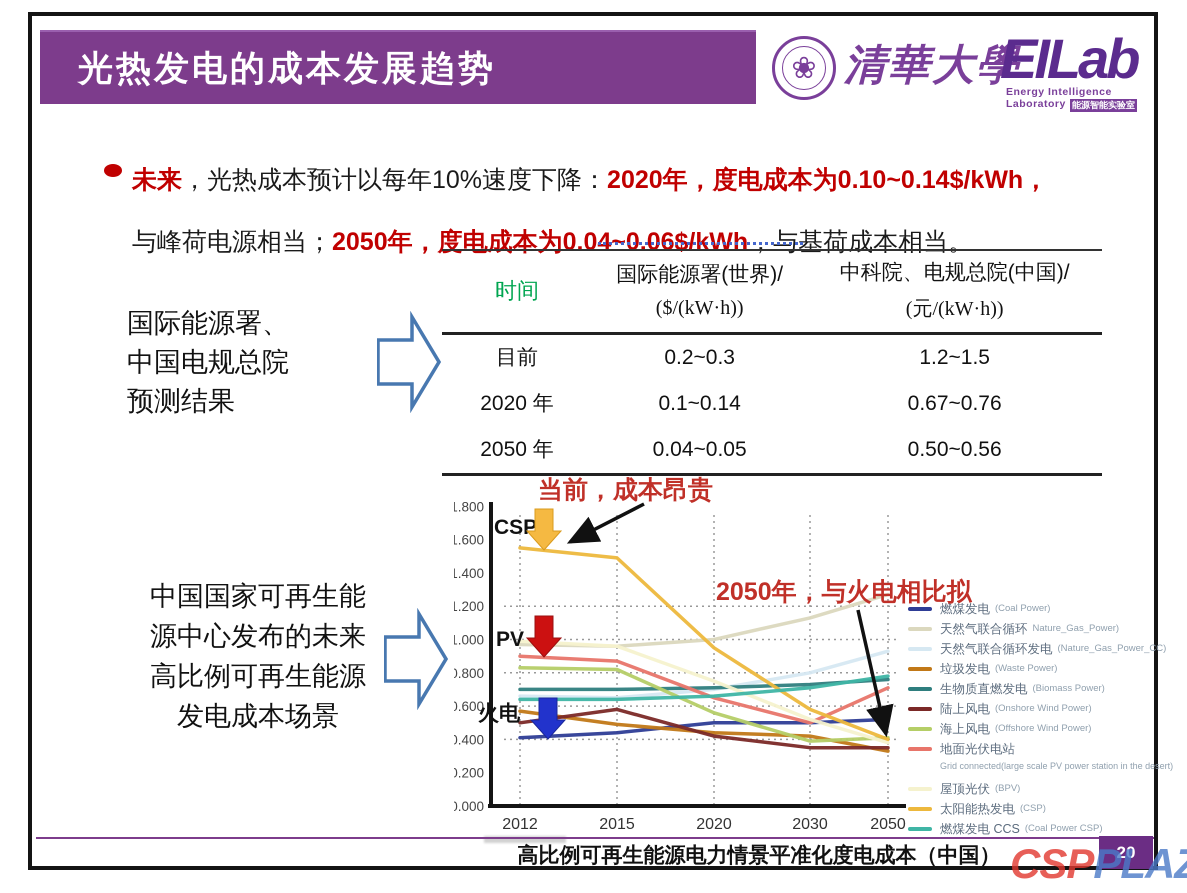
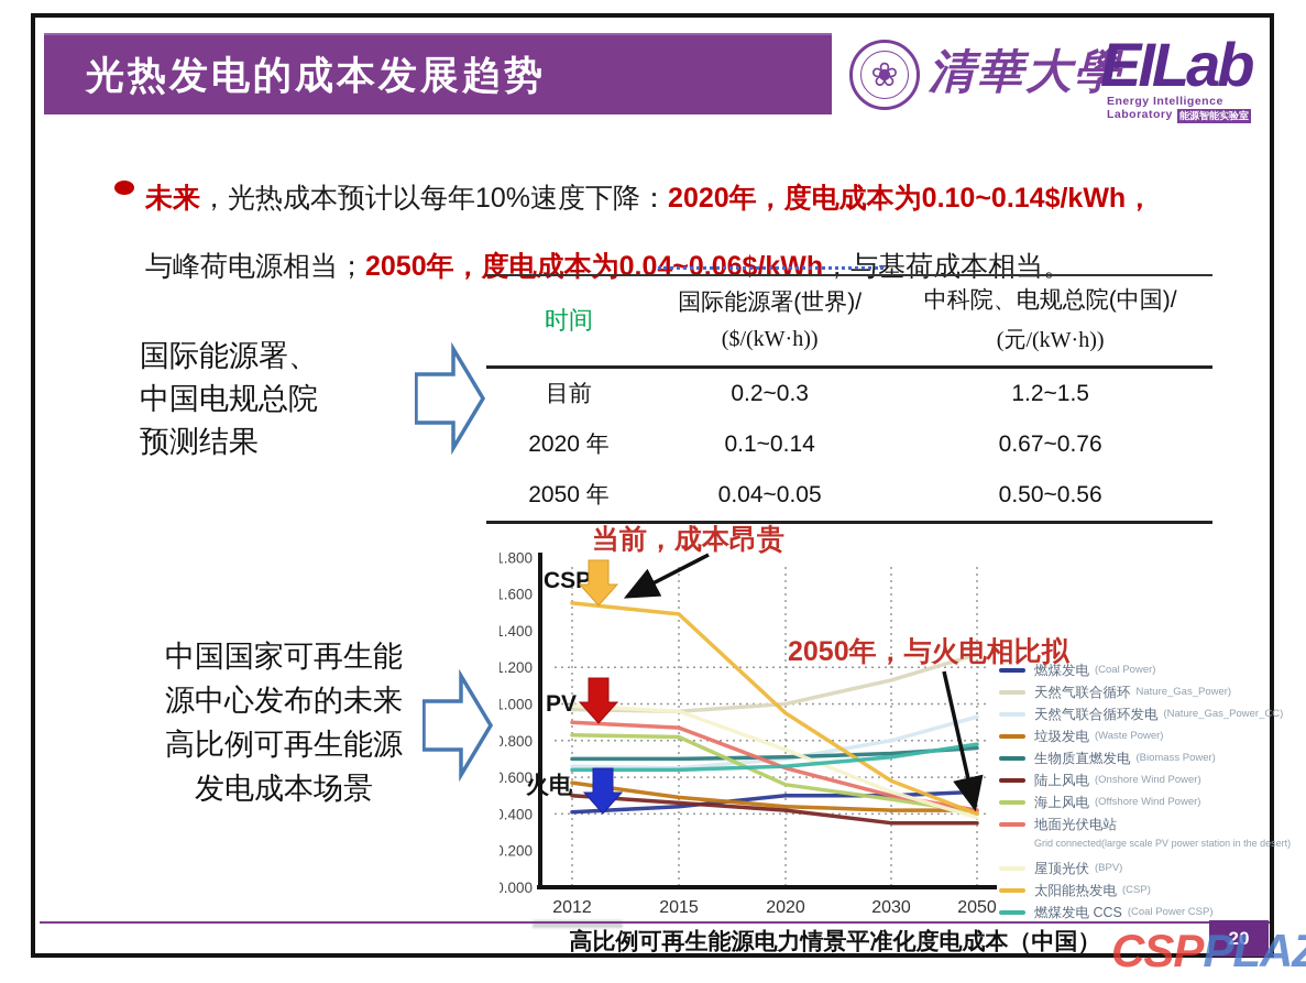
陆上风电/2015: 0.58 -> 0.46
海上风电/2030: 0.39 -> 0.48
垃圾发电/2050: 0.33 -> 0.42
地面光伏电站/2050: 0.71 -> 0.42
